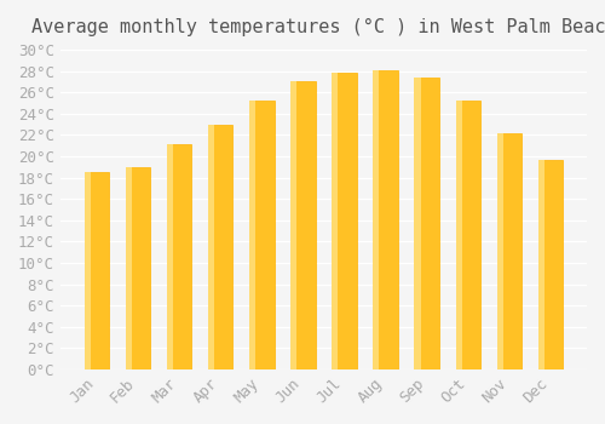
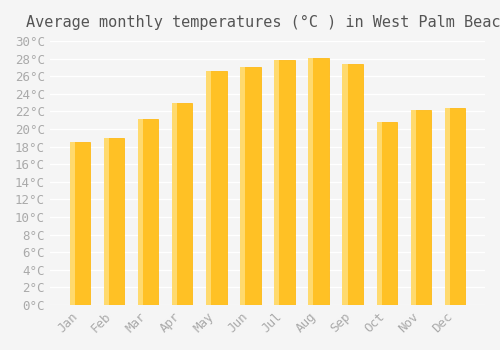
May: 25.2°C -> 26.6°C
Oct: 25.2°C -> 20.8°C
Dec: 19.6°C -> 22.4°C
